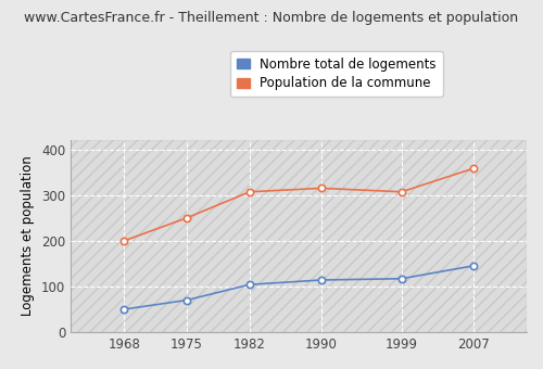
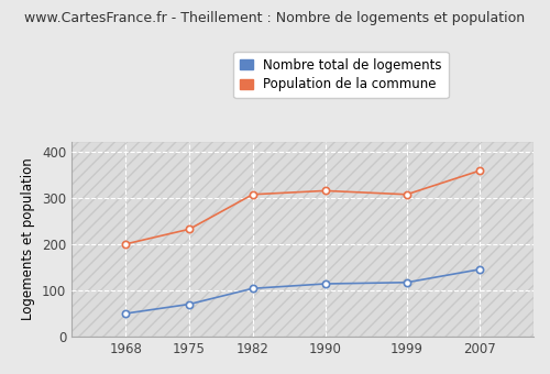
Population de la commune/1975: 250 -> 232
